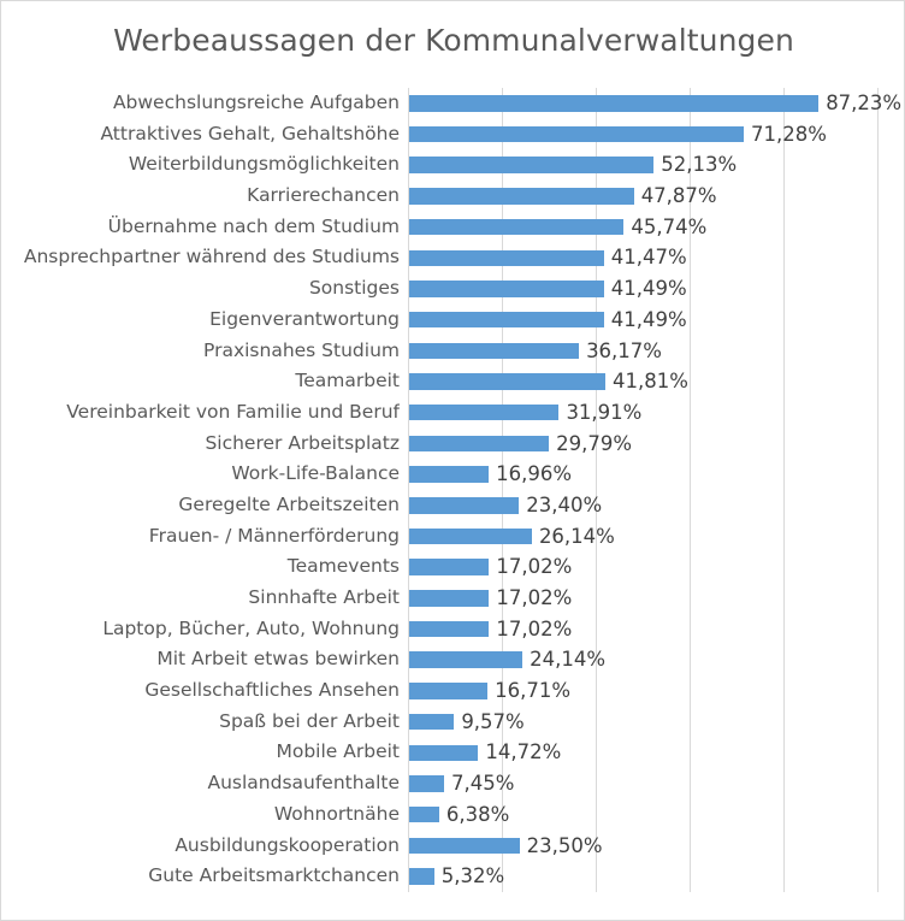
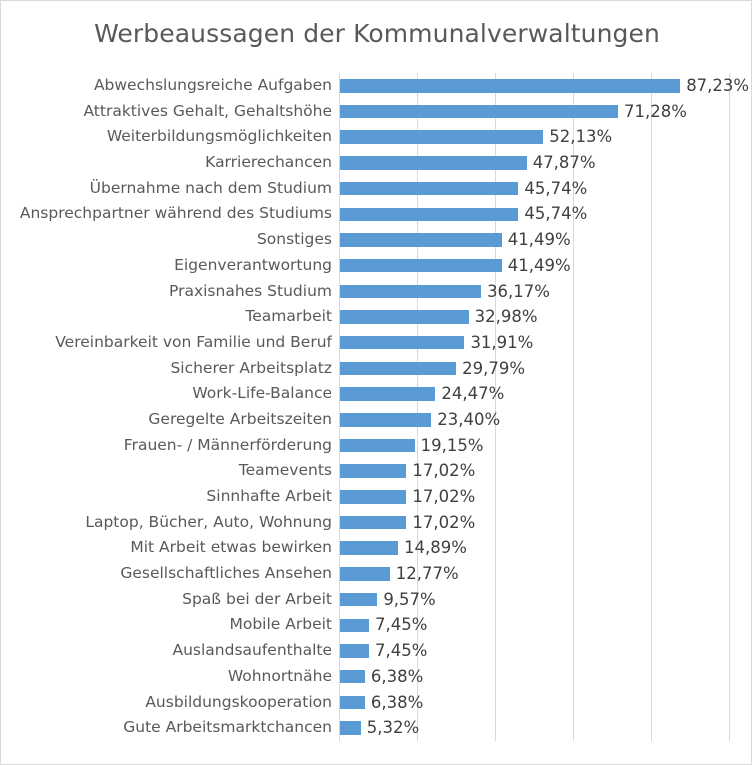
Ansprechpartner während des Studiums: 41,47% -> 45,74%
Teamarbeit: 41,81% -> 32,98%
Work-Life-Balance: 16,96% -> 24,47%
Frauen- / Männerförderung: 26,14% -> 19,15%
Mit Arbeit etwas bewirken: 24,14% -> 14,89%
Gesellschaftliches Ansehen: 16,71% -> 12,77%
Mobile Arbeit: 14,72% -> 7,45%
Ausbildungskooperation: 23,50% -> 6,38%
